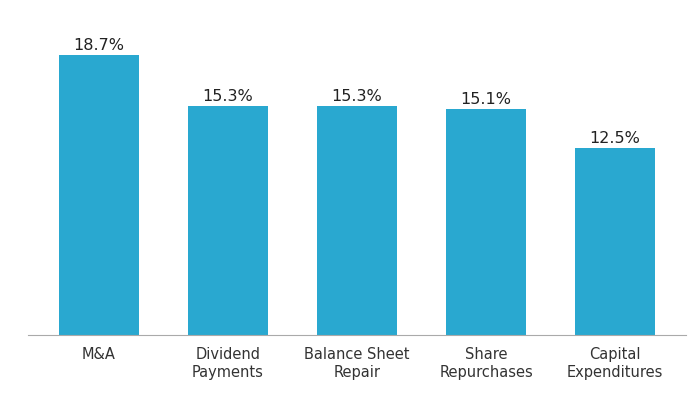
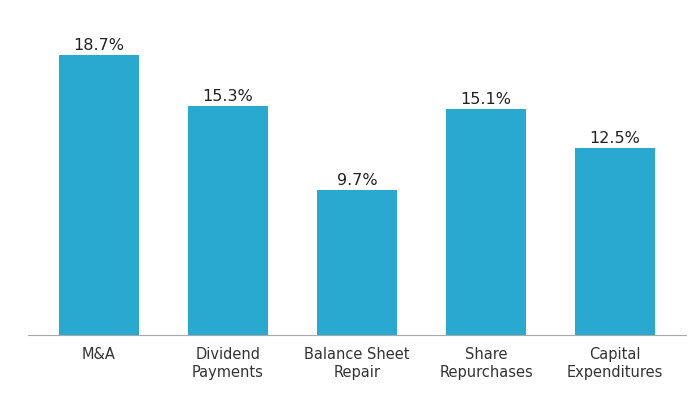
Balance Sheet Repair: 15.3% -> 9.7%
